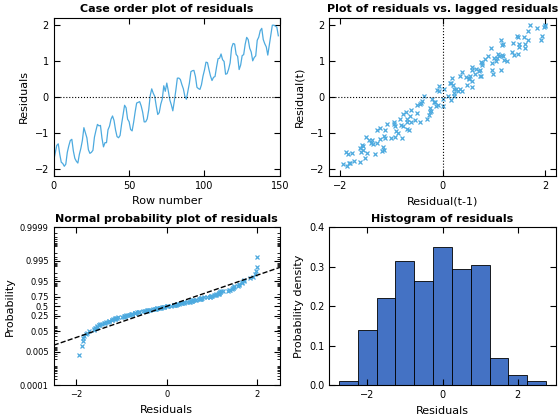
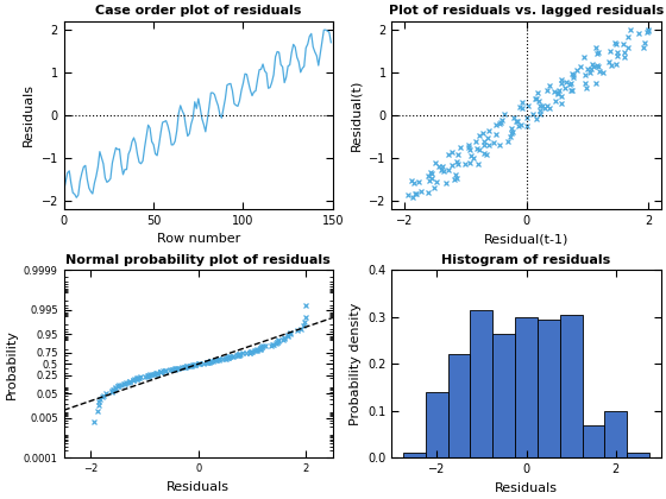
Histogram of residuals/0: 0.350 -> 0.300
Histogram of residuals/2: 0.025 -> 0.100
